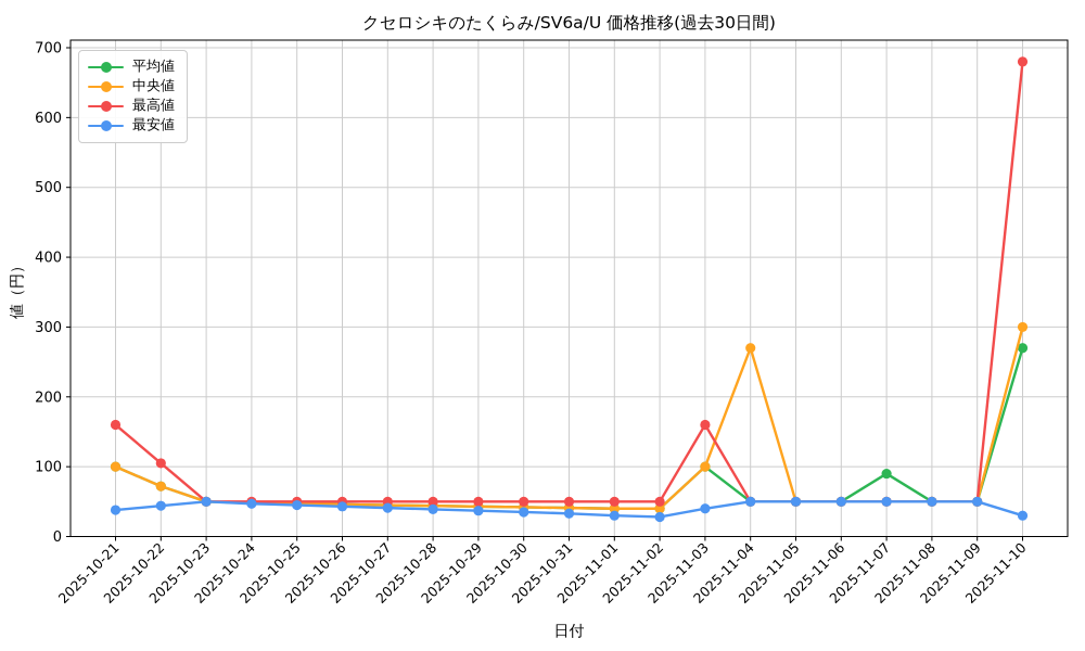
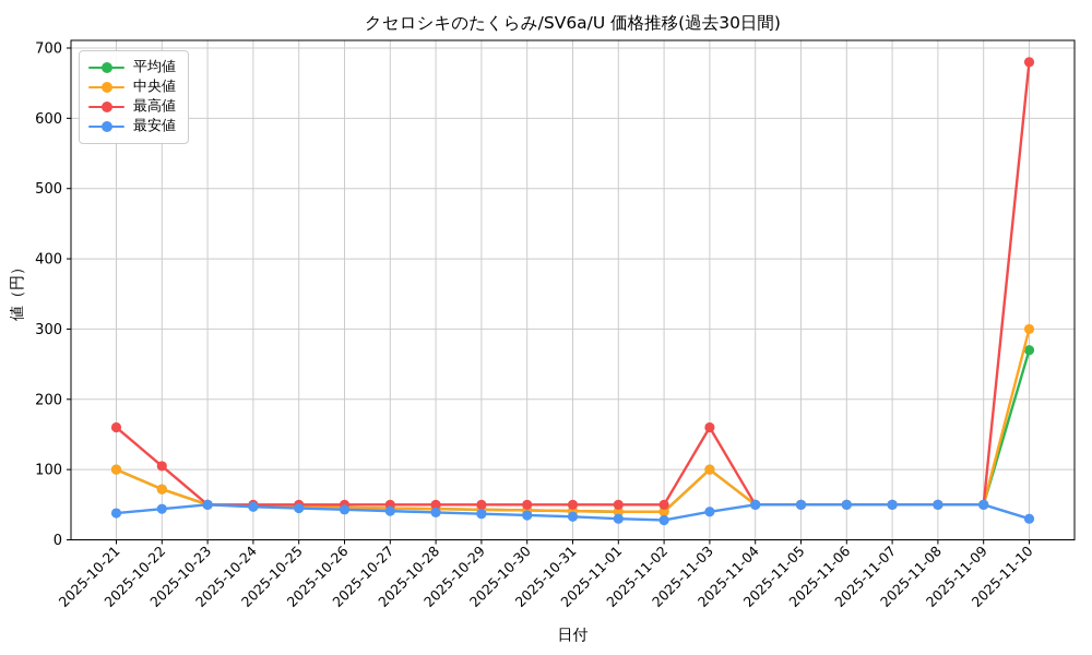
中央値/2025-11-04: 270 -> 50
平均値/2025-11-07: 90 -> 50
